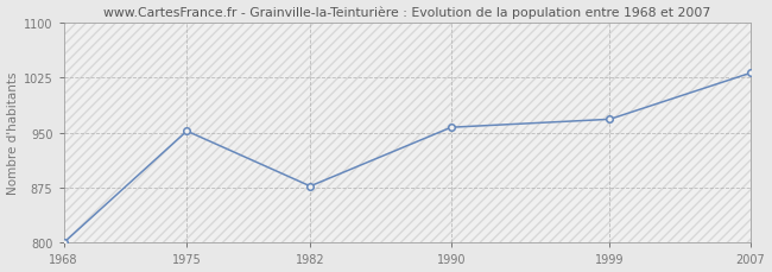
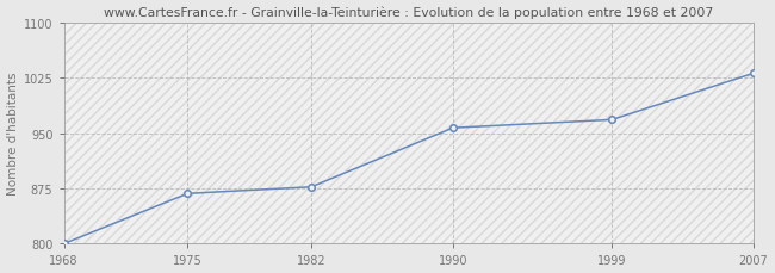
1975: 952 -> 868
